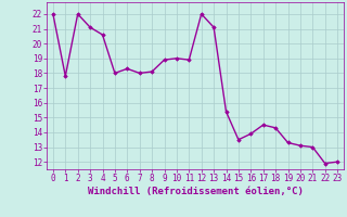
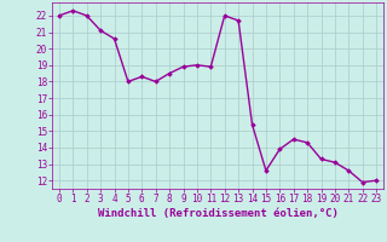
1: 17.8 -> 22.3
8: 18.1 -> 18.5
13: 21.1 -> 21.7
15: 13.5 -> 12.6
21: 13.0 -> 12.6
